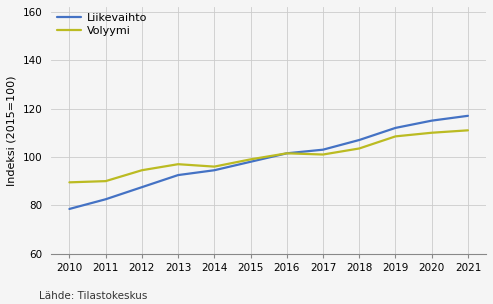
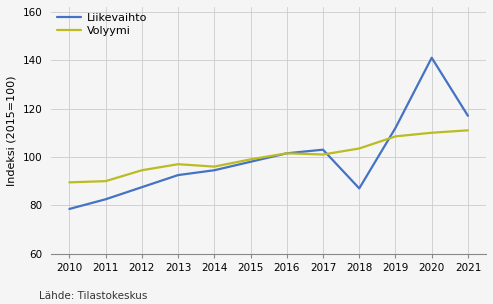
Liikevaihto/2018: 107.0 -> 87.0
Liikevaihto/2020: 115.0 -> 141.0
